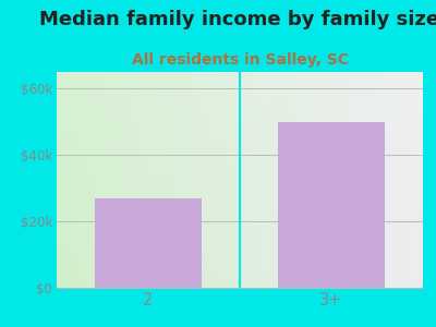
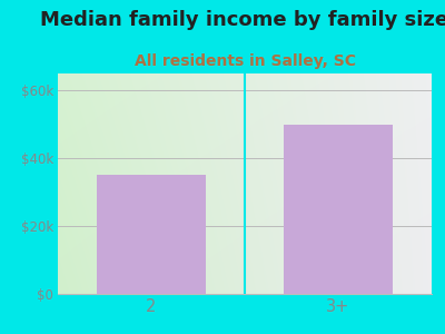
2: $27k -> $35k
